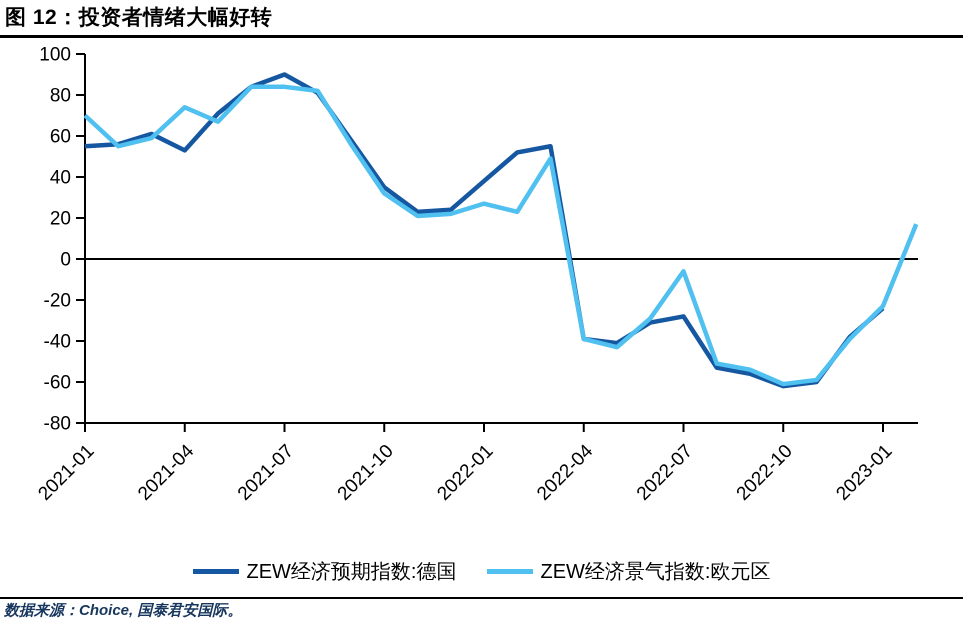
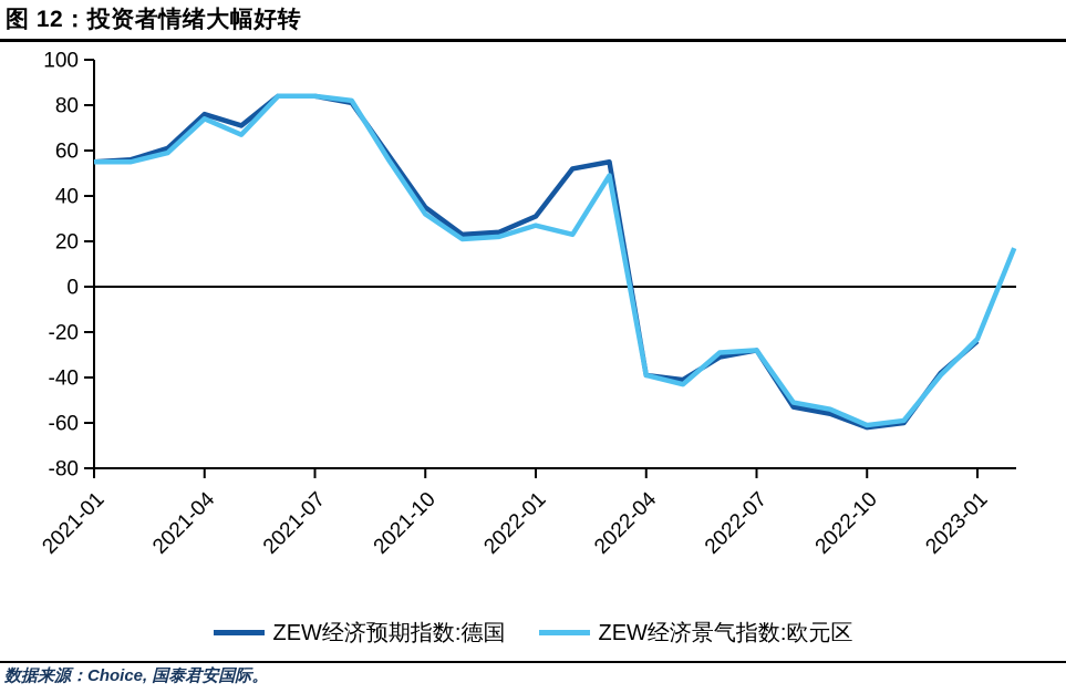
ZEW经济景气指数:欧元区/2021-01: 70 -> 55
ZEW经济预期指数:德国/2021-04: 53 -> 76
ZEW经济预期指数:德国/2021-07: 90 -> 84
ZEW经济预期指数:德国/2022-01: 38 -> 31
ZEW经济景气指数:欧元区/2022-07: -6 -> -28
